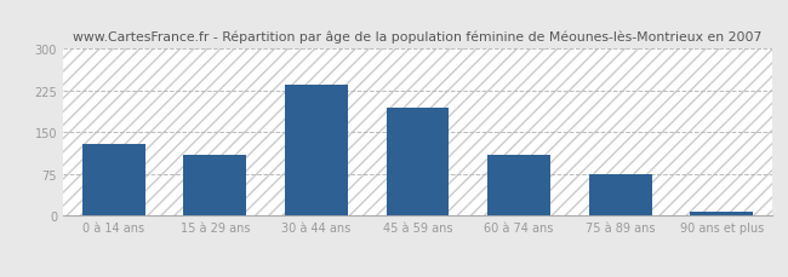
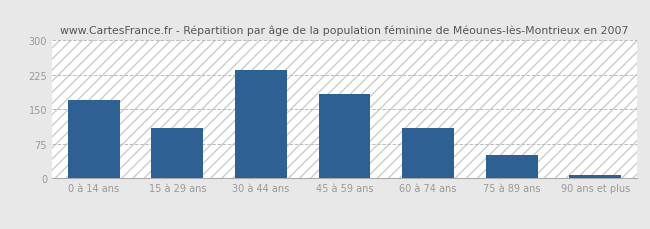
0 à 14 ans: 130 -> 170
45 à 59 ans: 195 -> 183
75 à 89 ans: 75 -> 50
